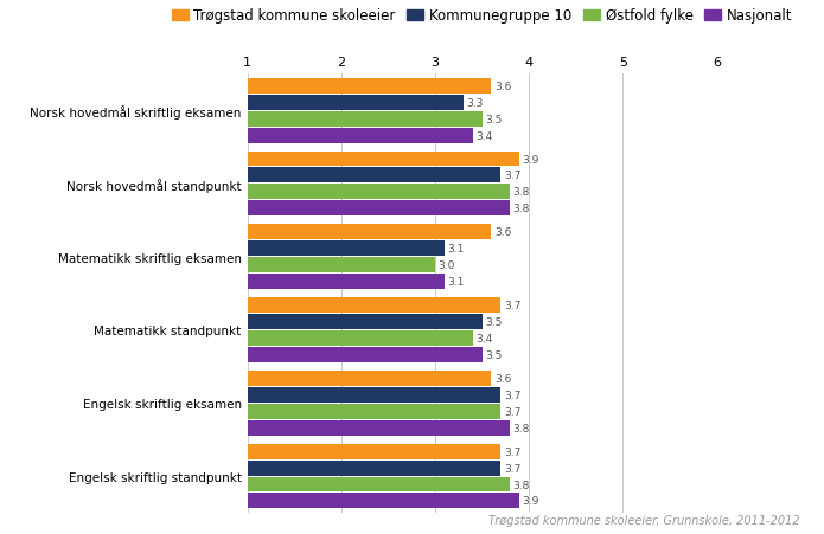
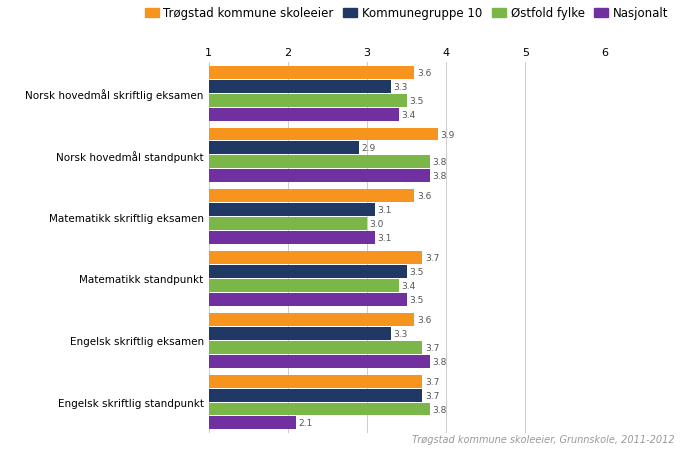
Kommunegruppe 10/Norsk hovedmål standpunkt: 3.7 -> 2.9
Kommunegruppe 10/Engelsk skriftlig eksamen: 3.7 -> 3.3
Nasjonalt/Engelsk skriftlig standpunkt: 3.9 -> 2.1
